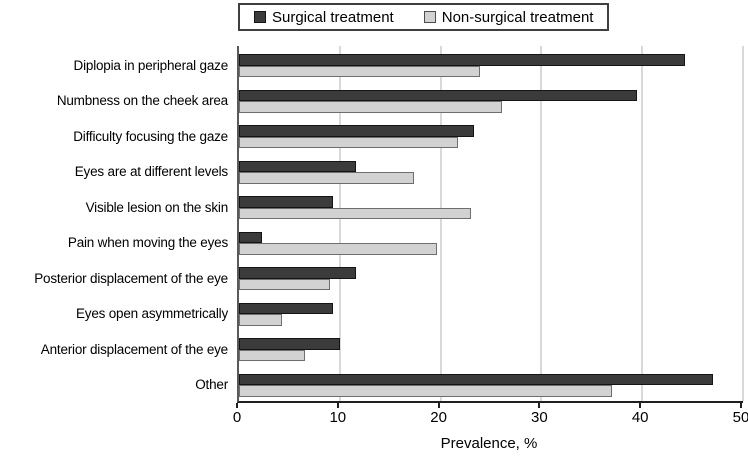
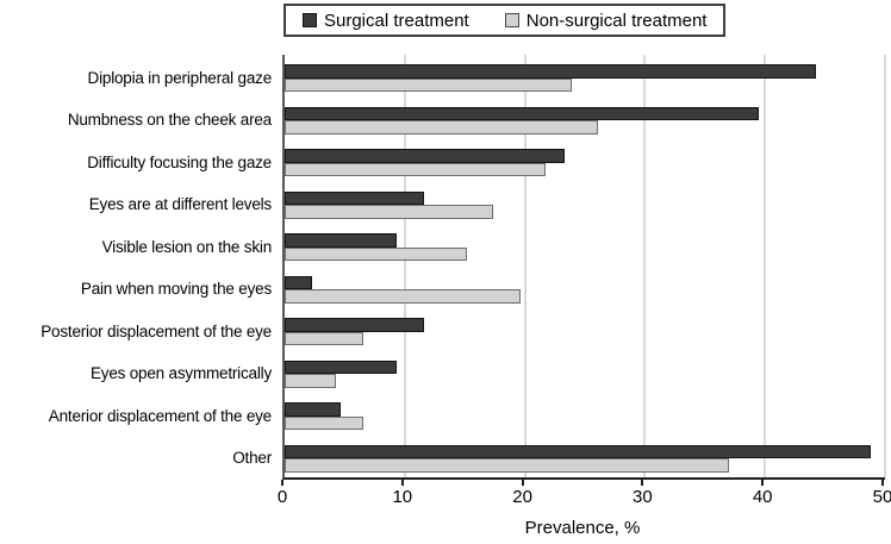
Non-surgical treatment/Visible lesion on the skin: 23 -> 15
Non-surgical treatment/Posterior displacement of the eye: 9 -> 6
Surgical treatment/Anterior displacement of the eye: 10 -> 5
Surgical treatment/Other: 47 -> 49
